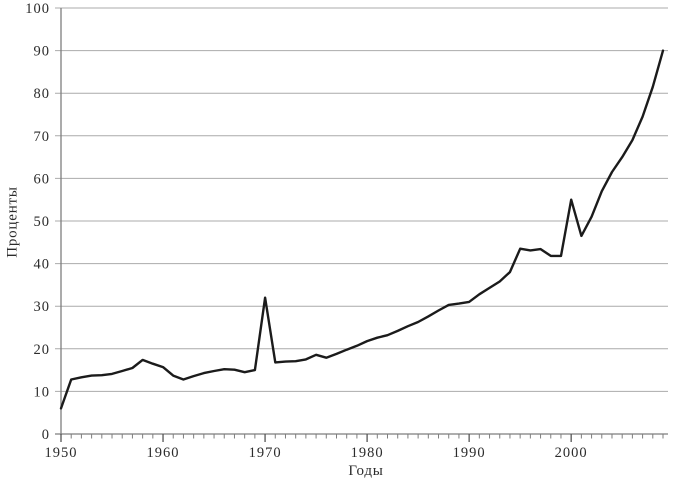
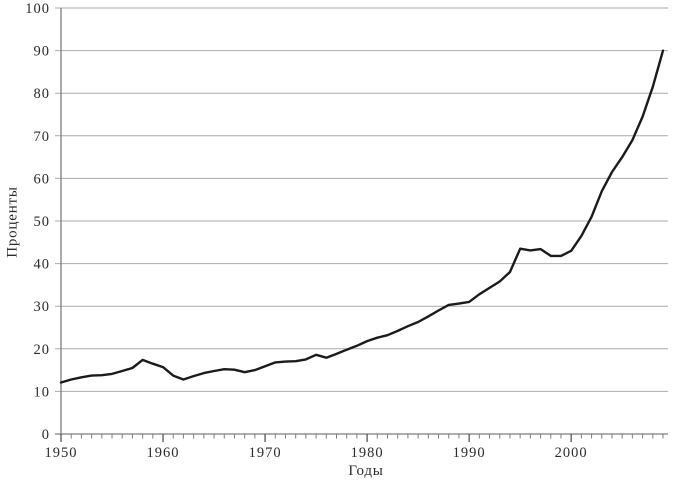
1950: 6 -> 12
1970: 32 -> 16
2000: 55 -> 43
